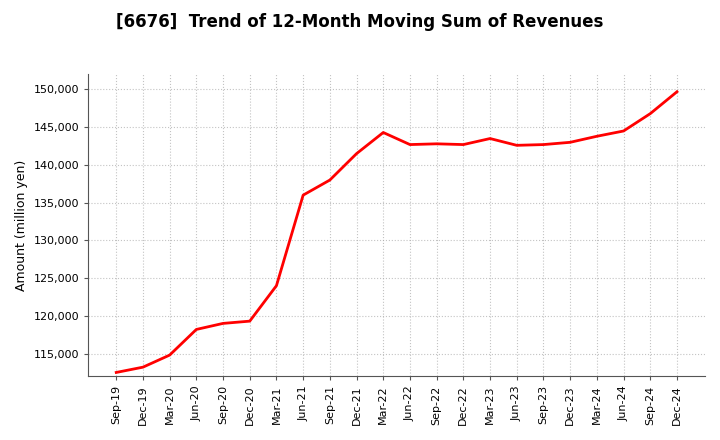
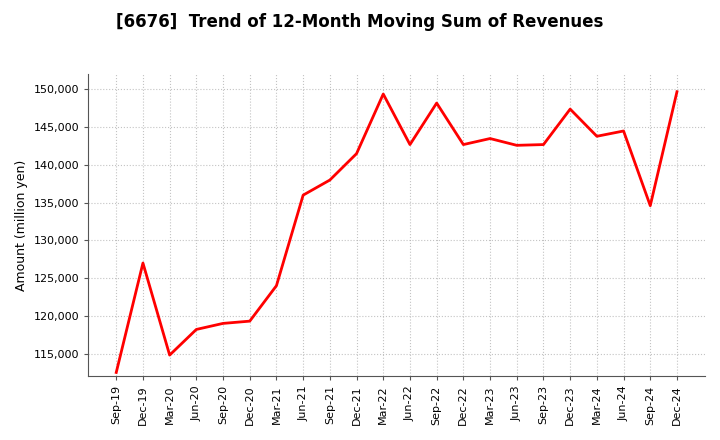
Dec-19: 113,200 -> 127,000
Mar-22: 144,300 -> 149,400
Sep-22: 142,800 -> 148,200
Dec-23: 143,000 -> 147,400
Sep-24: 146,800 -> 134,600
